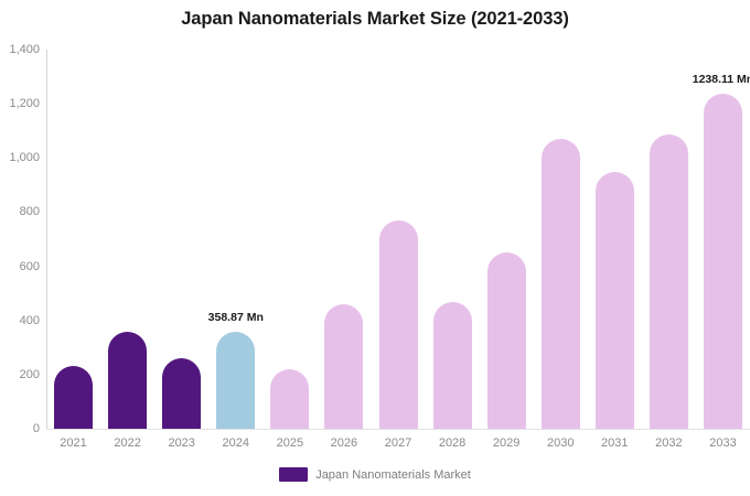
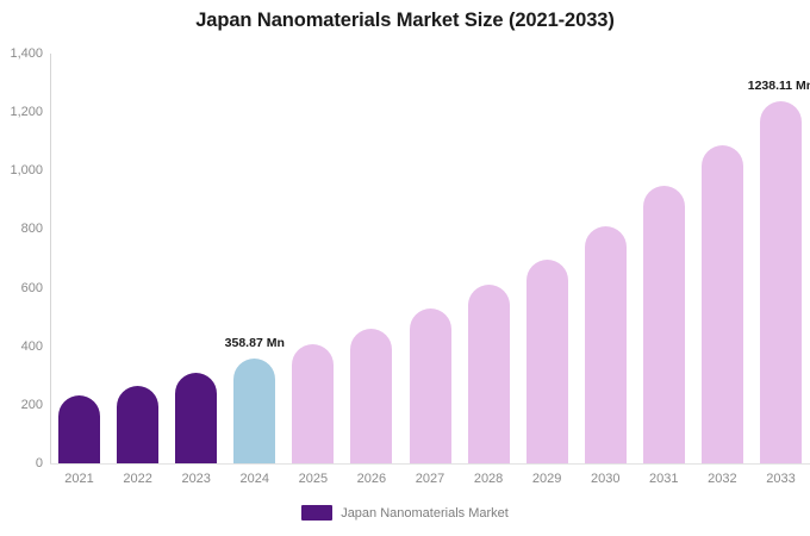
2022: 360 -> 260
2023: 260 -> 310
2025: 220 -> 410
2027: 770 -> 530
2028: 470 -> 610
2029: 650 -> 700
2030: 1070 -> 810
